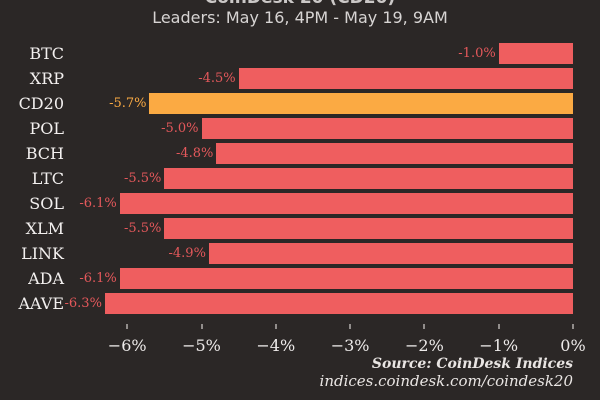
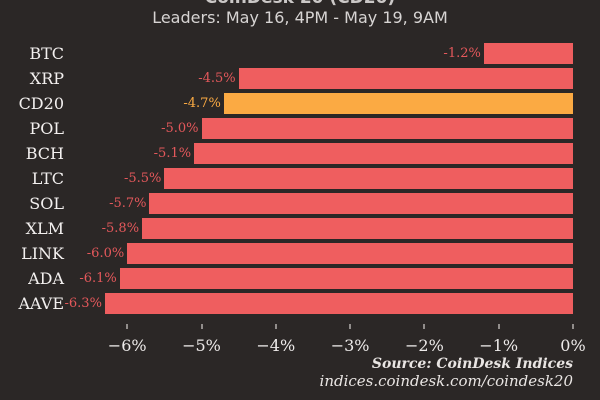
BTC: -1.0% -> -1.2%
CD20: -5.7% -> -4.7%
BCH: -4.8% -> -5.1%
SOL: -6.1% -> -5.7%
XLM: -5.5% -> -5.8%
LINK: -4.9% -> -6.0%
